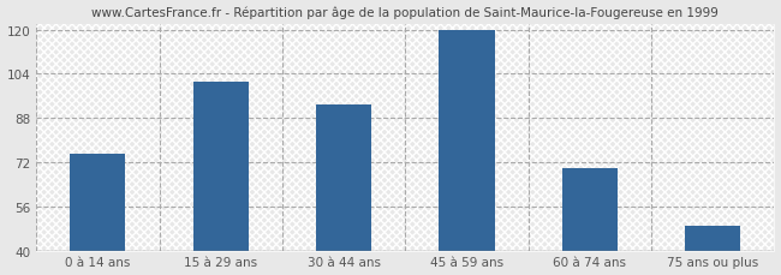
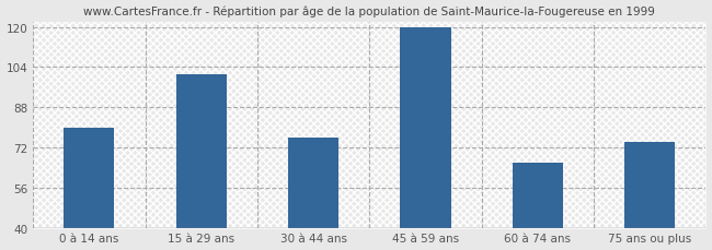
0 à 14 ans: 75 -> 80
30 à 44 ans: 93 -> 76
60 à 74 ans: 70 -> 66
75 ans ou plus: 49 -> 74
